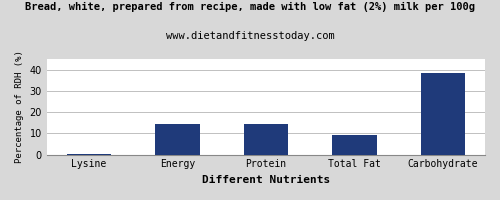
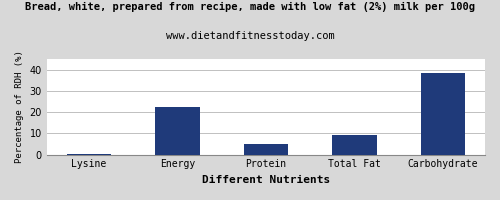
Energy: 14.2 -> 22.5
Protein: 14.3 -> 5.0
